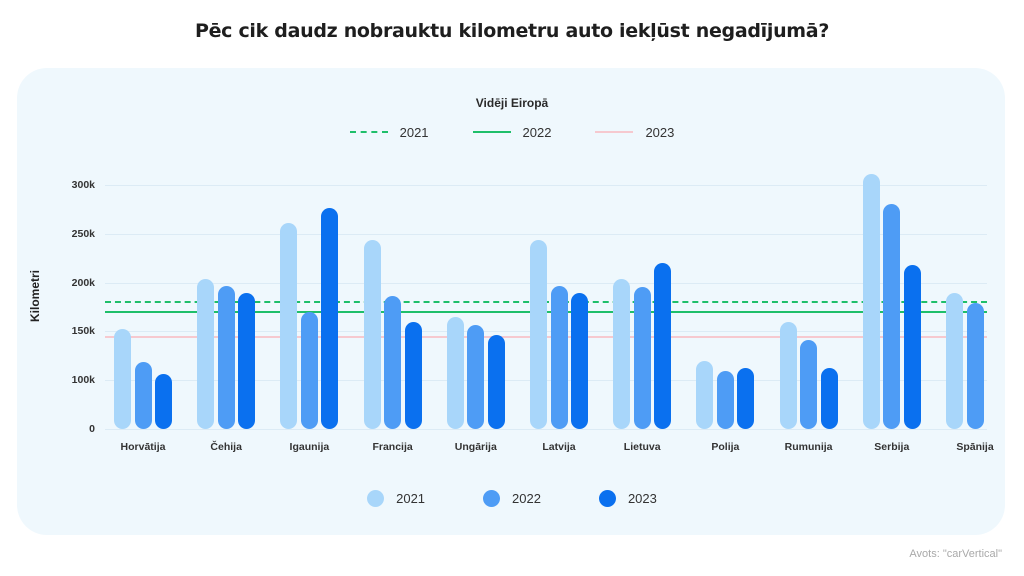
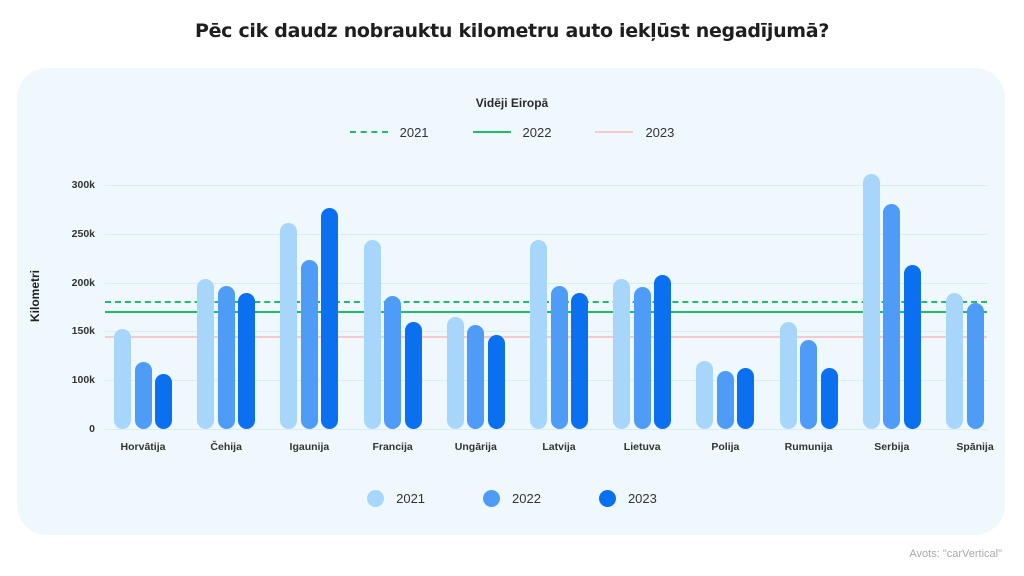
2022/Igaunija: 170k -> 220k
2023/Lietuva: 220k -> 210k
